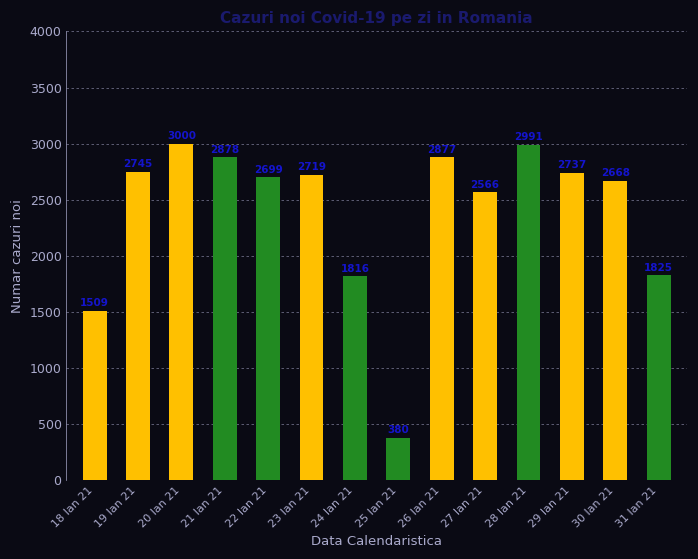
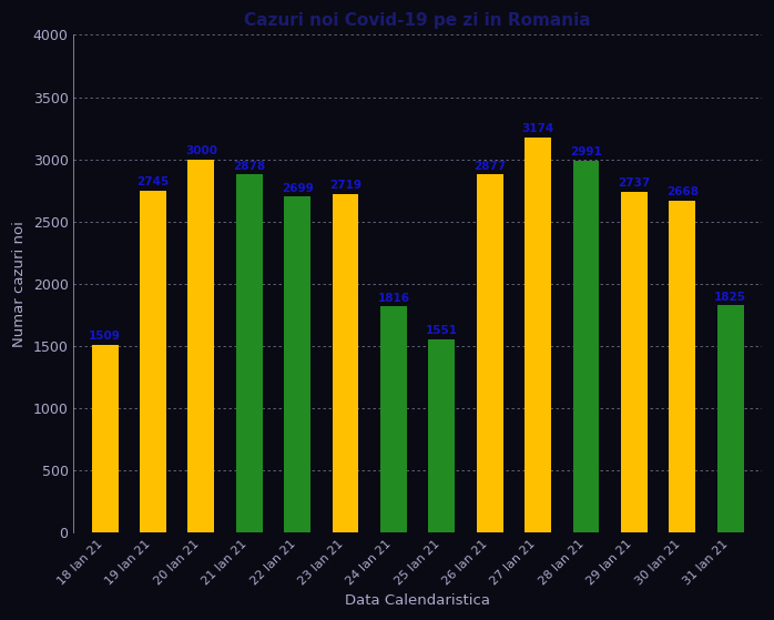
25 Ian 21: 380 -> 1551
27 Ian 21: 2566 -> 3174
